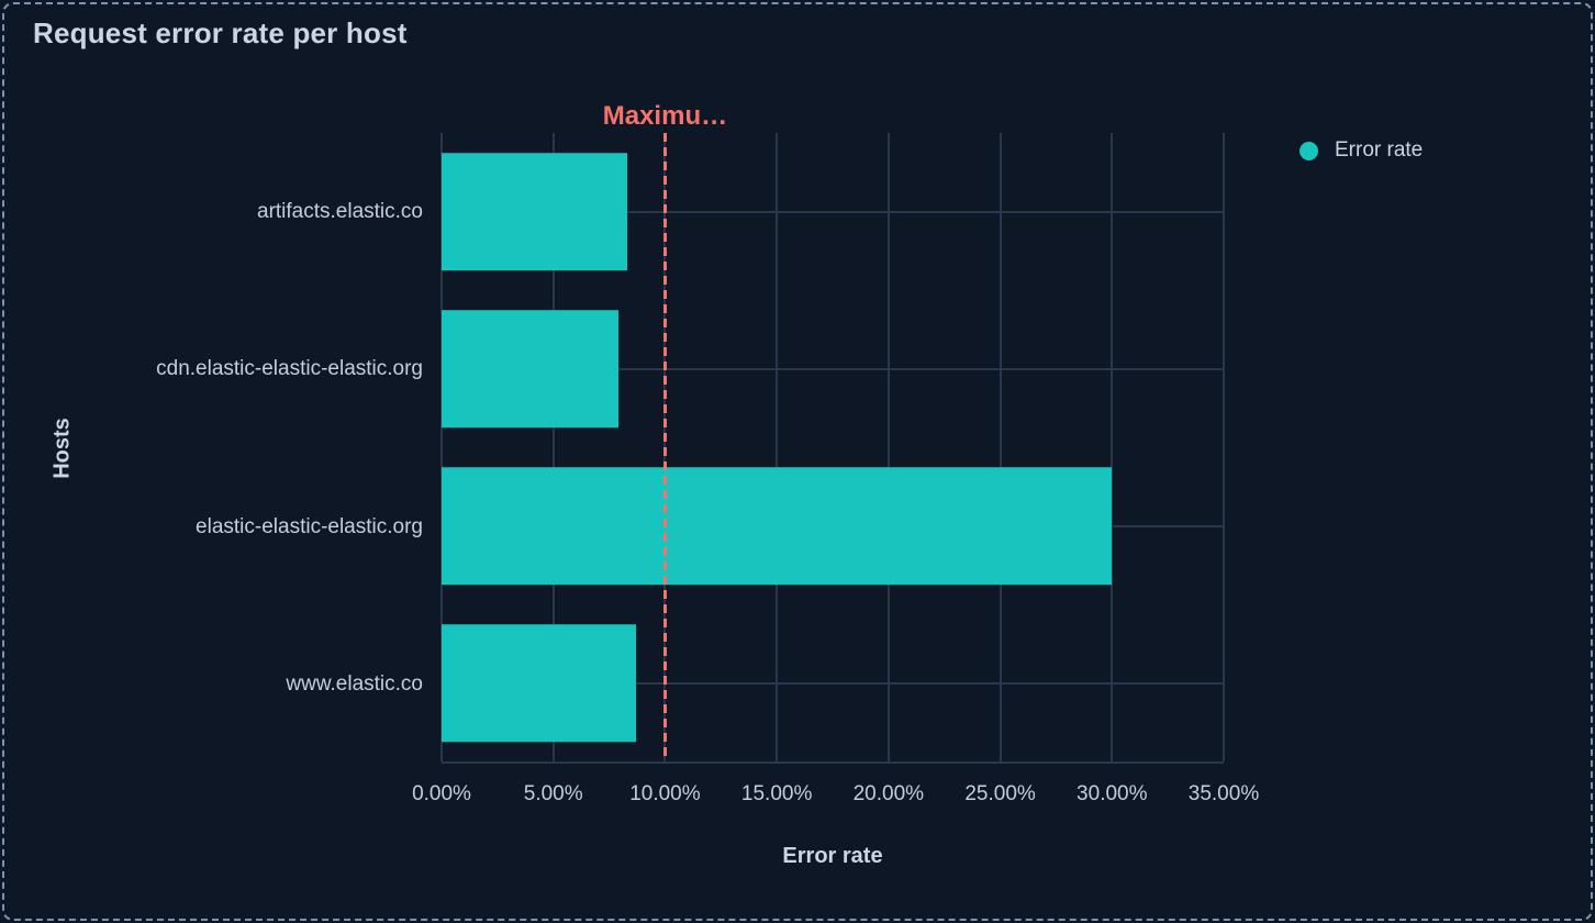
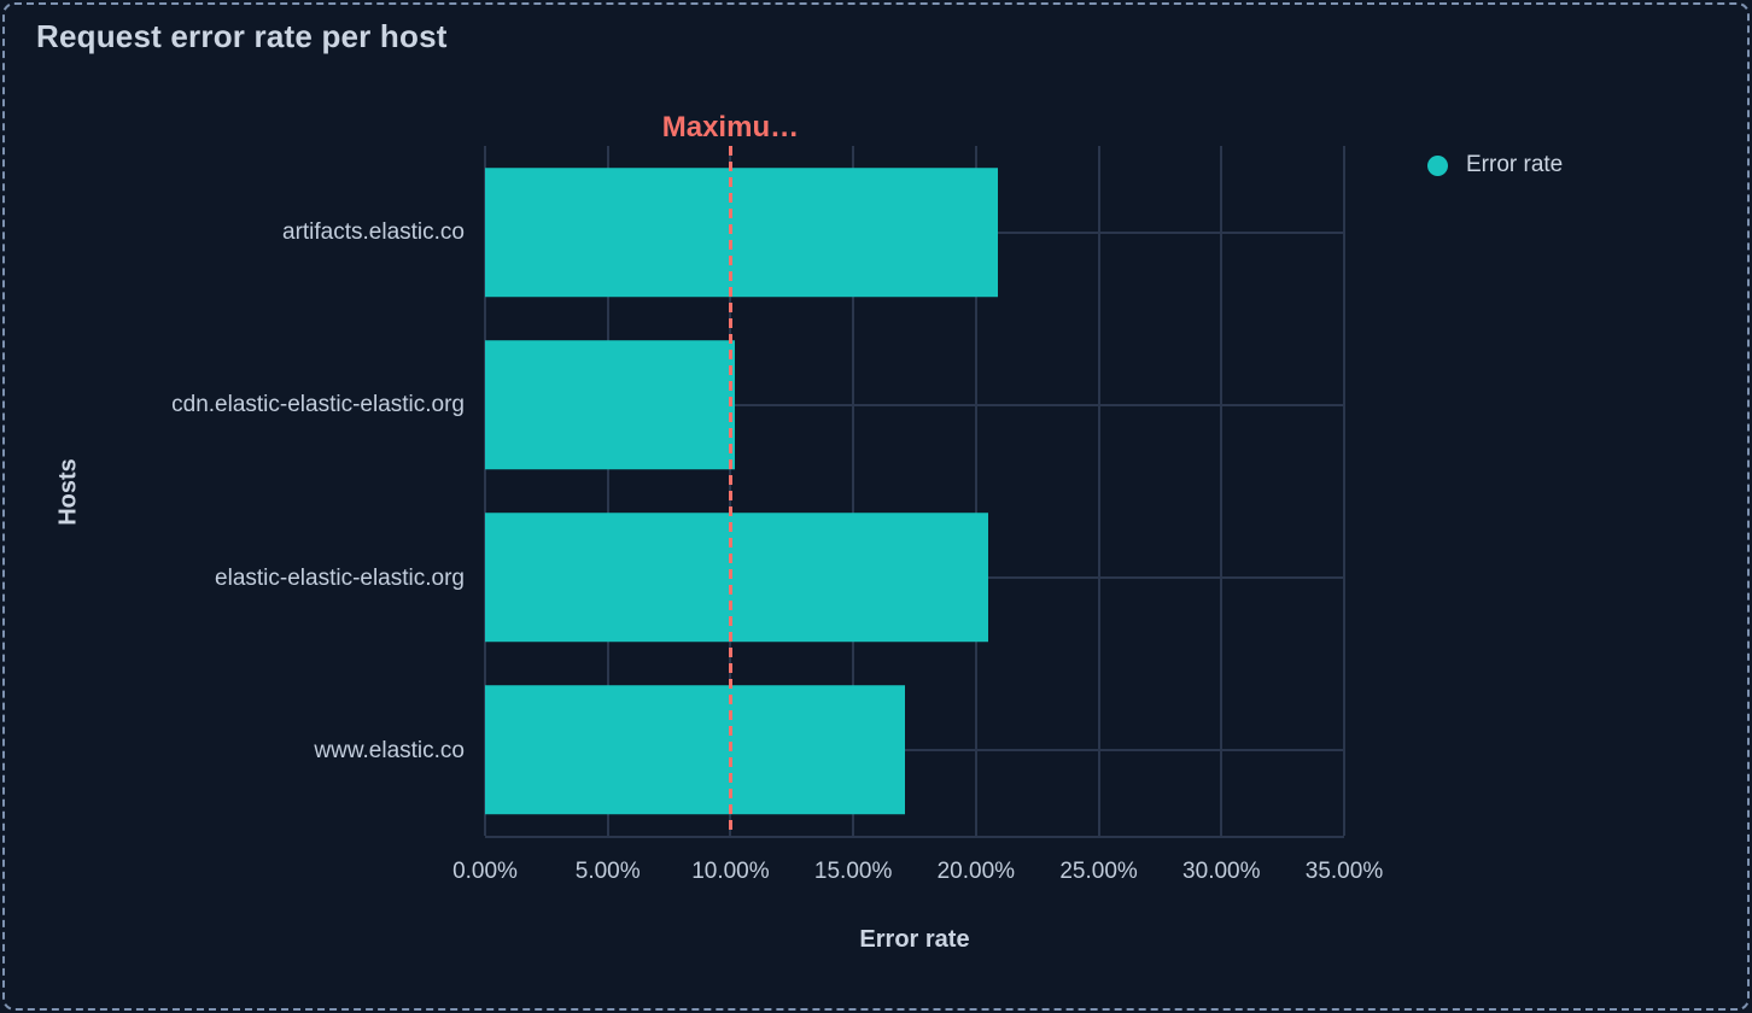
artifacts.elastic.co: 8.3% -> 20.9%
cdn.elastic-elastic-elastic.org: 7.9% -> 10.2%
elastic-elastic-elastic.org: 30.0% -> 20.5%
www.elastic.co: 8.7% -> 17.1%
